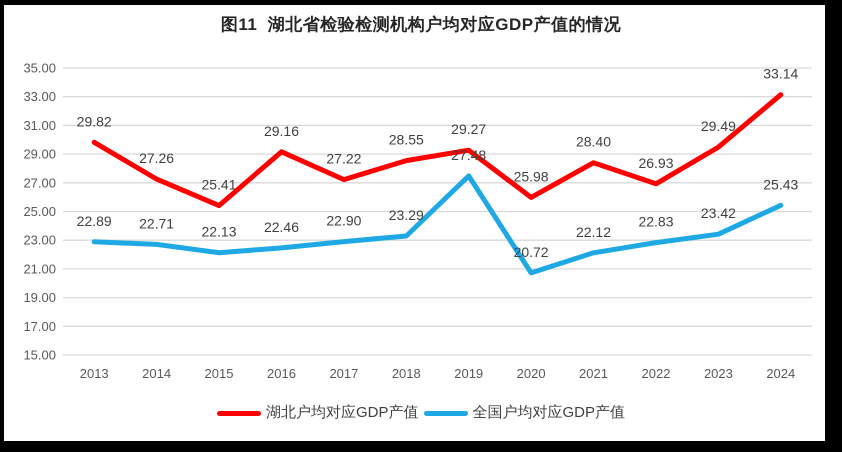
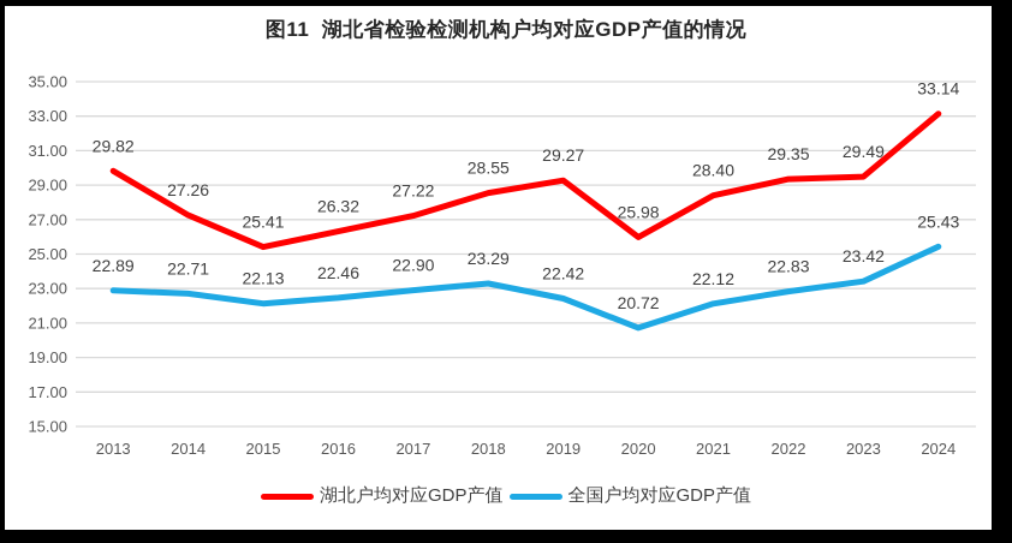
湖北户均对应GDP产值/2016: 29.16 -> 26.32
全国户均对应GDP产值/2019: 27.48 -> 22.42
湖北户均对应GDP产值/2022: 26.93 -> 29.35
